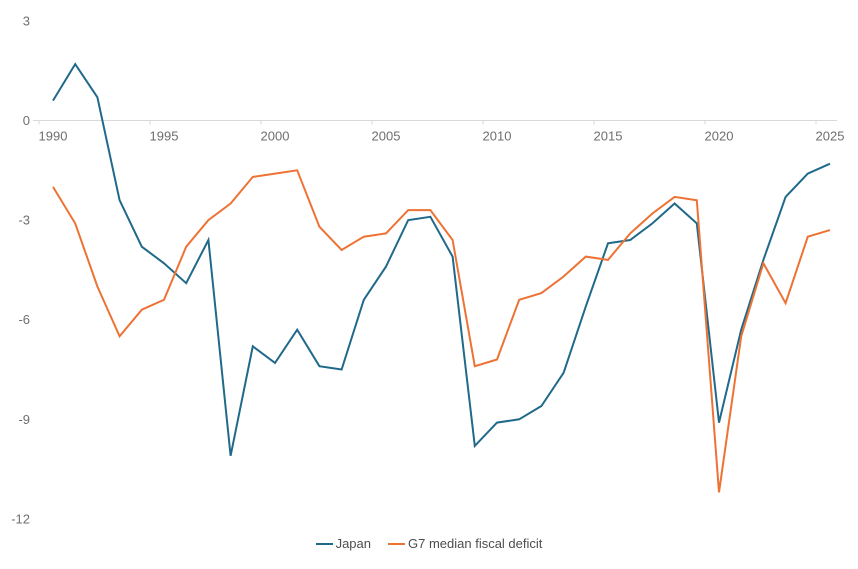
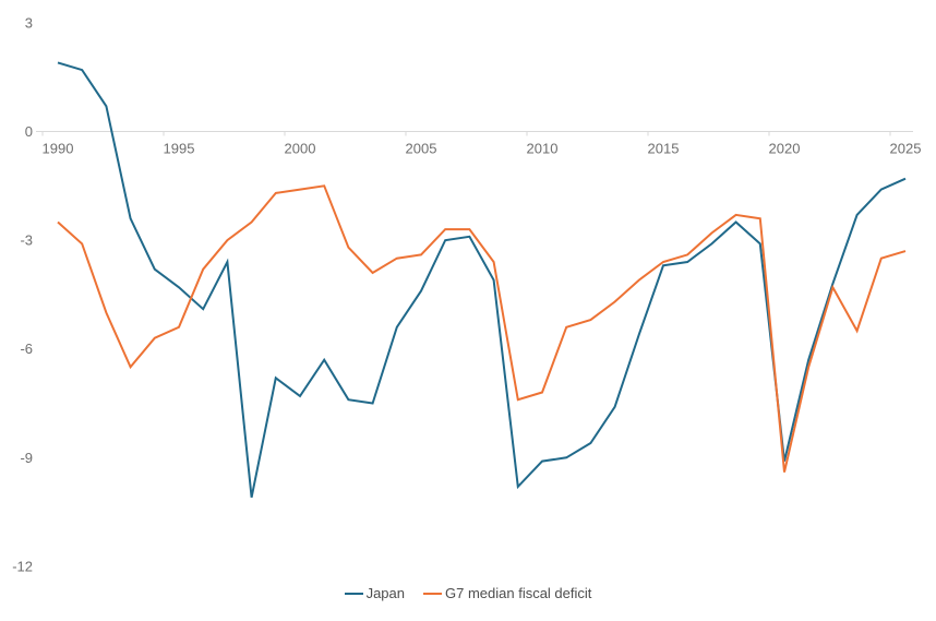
Japan/1990: 0.6 -> 1.9
G7 median fiscal deficit/1990: -2.0 -> -2.5
G7 median fiscal deficit/2015: -4.2 -> -3.6
G7 median fiscal deficit/2020: -11.2 -> -9.4
